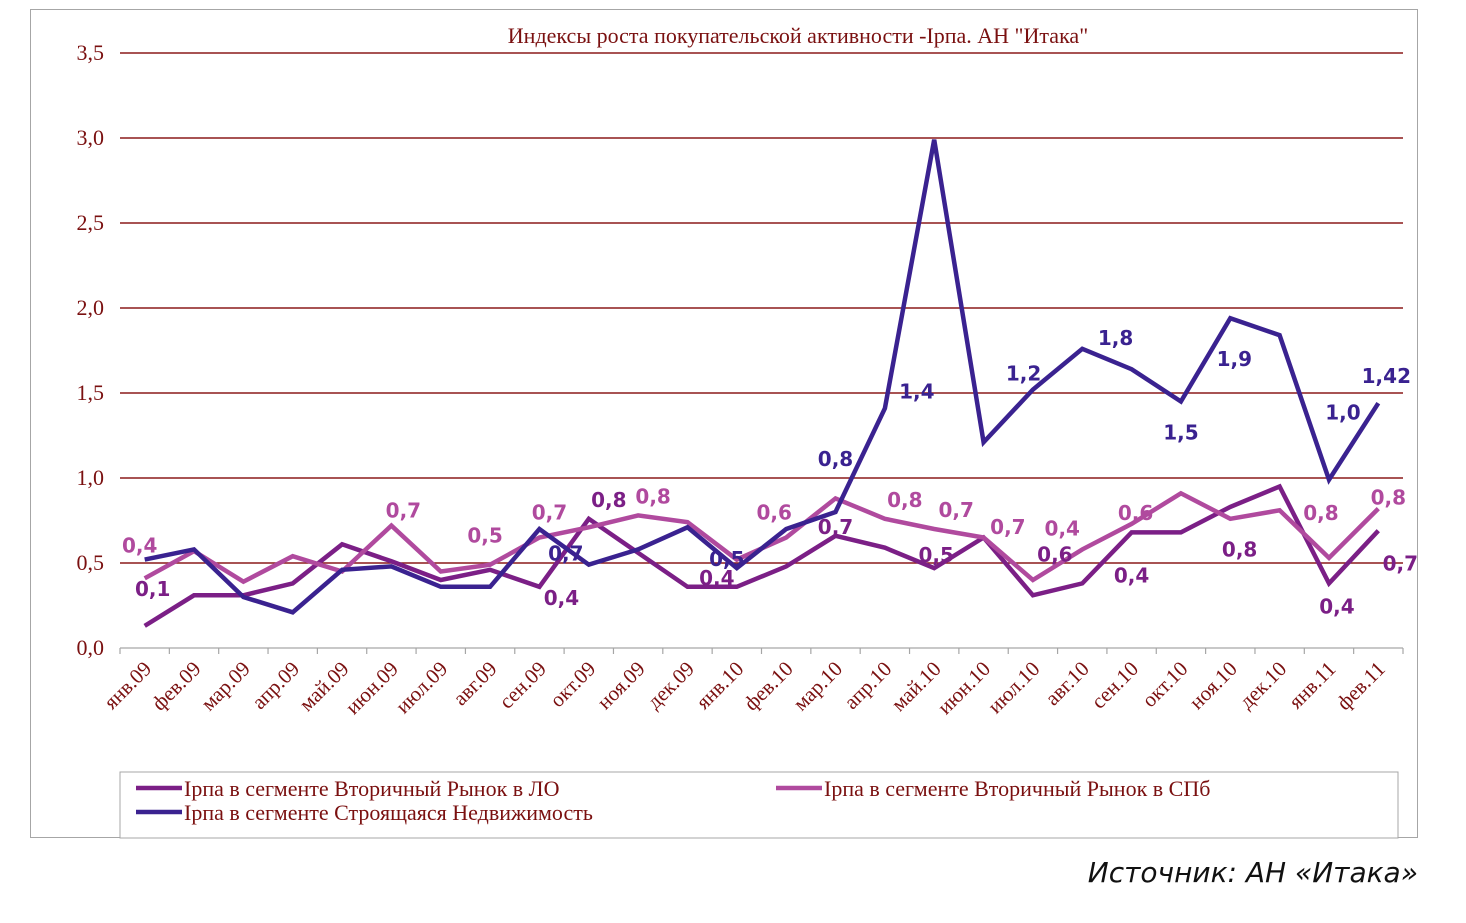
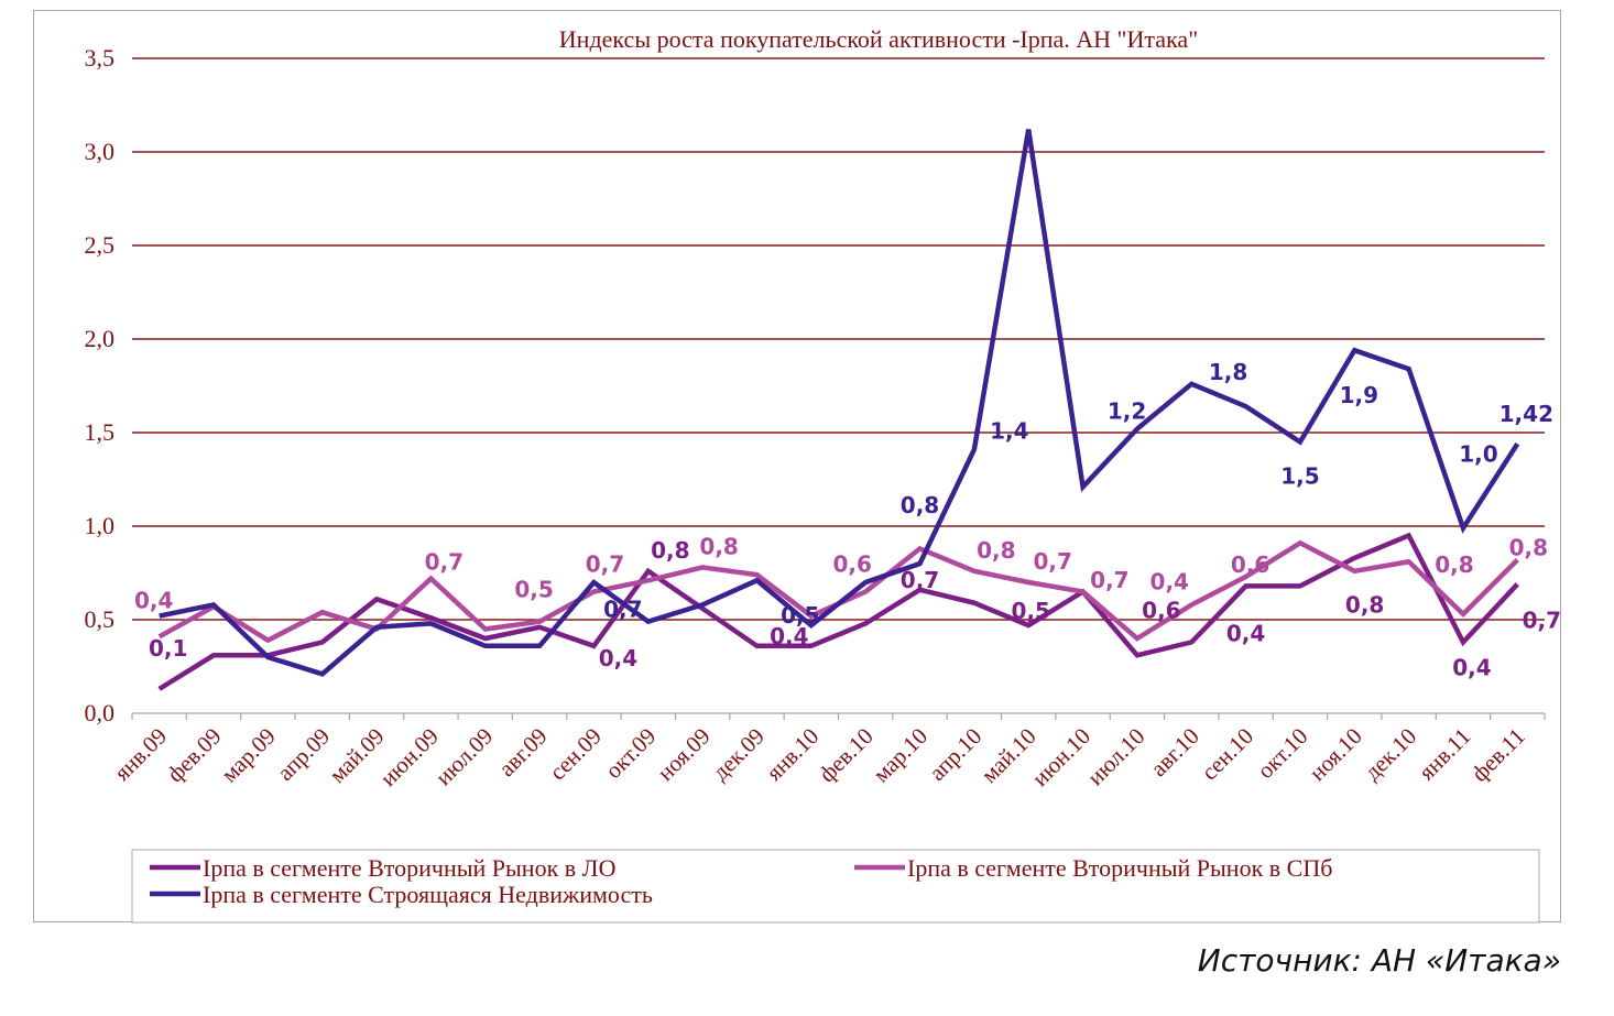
Iрпа в сегменте Строящаяся Недвижимость/май.10: 2,99 -> 3,12
